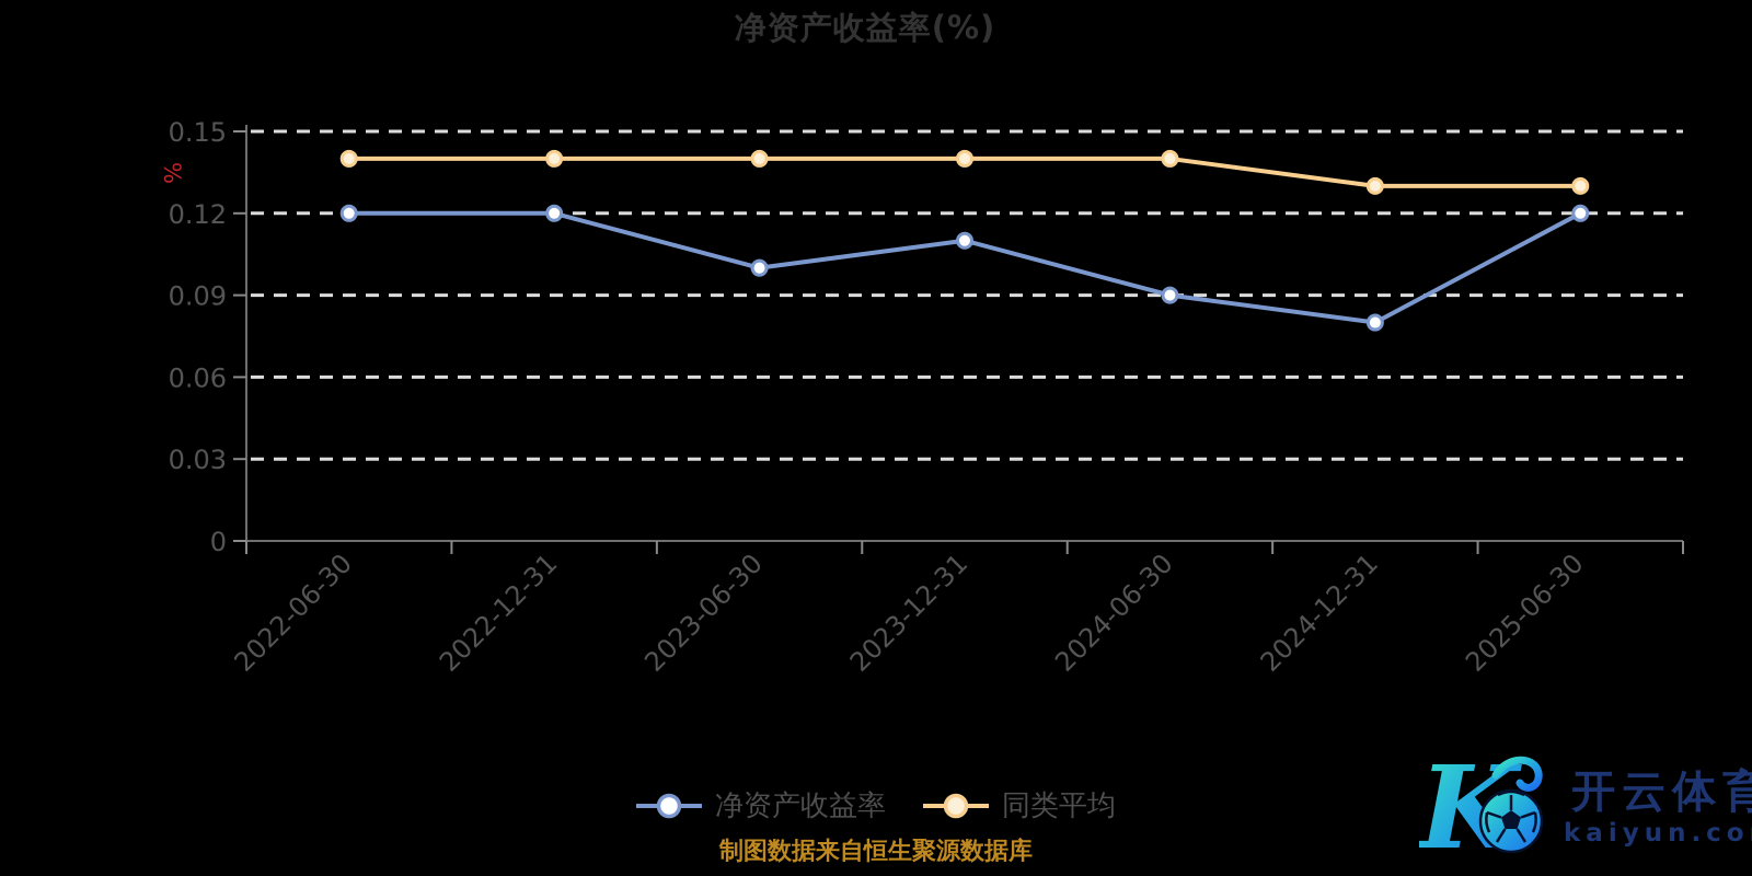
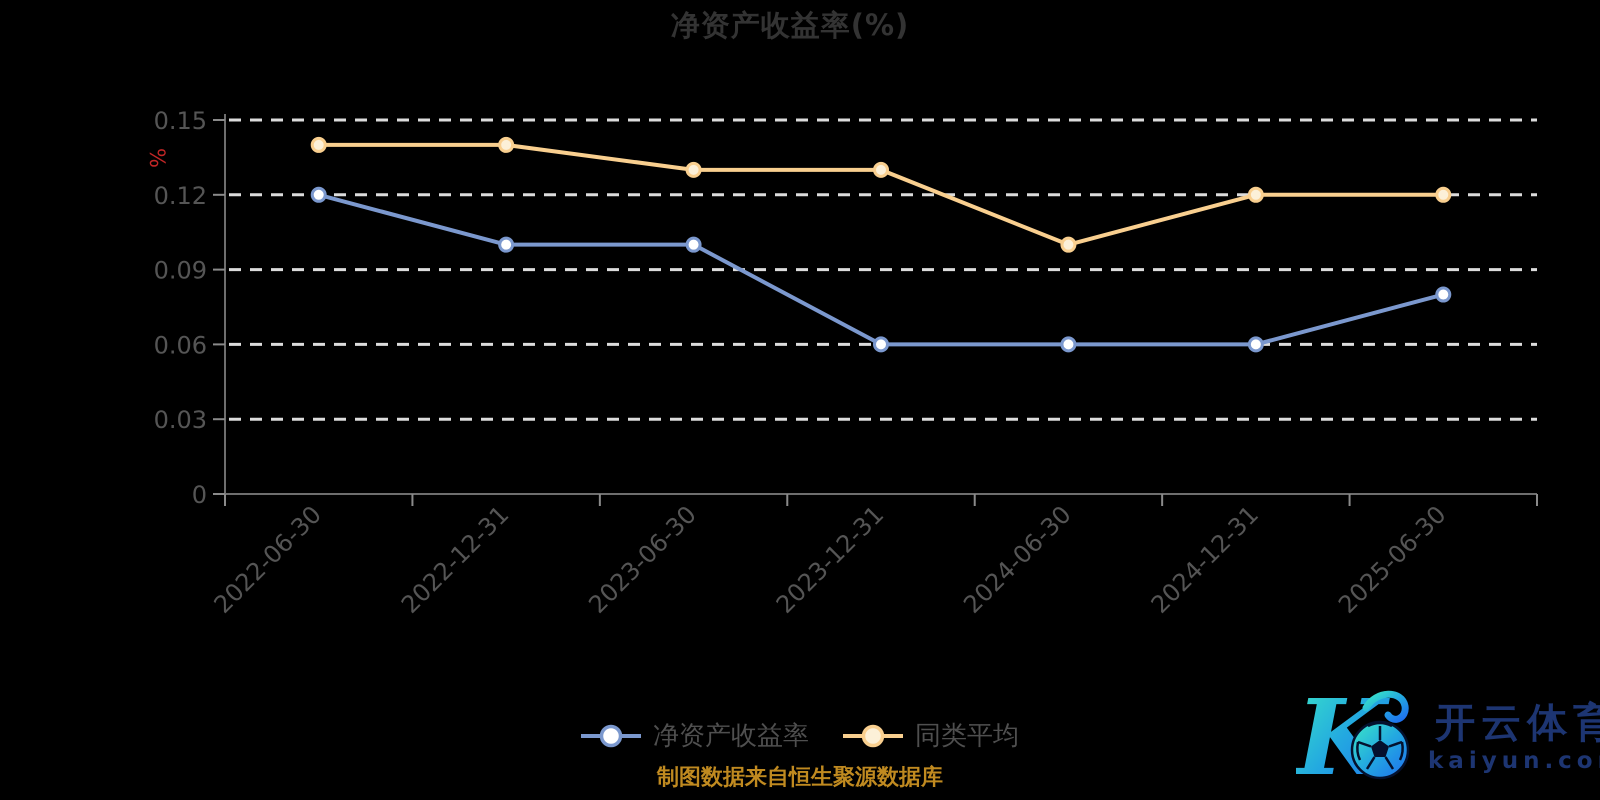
净资产收益率/2022-12-31: 0.12 -> 0.10
同类平均/2023-06-30: 0.14 -> 0.13
净资产收益率/2023-12-31: 0.11 -> 0.06
同类平均/2023-12-31: 0.14 -> 0.13
净资产收益率/2024-06-30: 0.09 -> 0.06
同类平均/2024-06-30: 0.14 -> 0.10
净资产收益率/2024-12-31: 0.08 -> 0.06
同类平均/2024-12-31: 0.13 -> 0.12
净资产收益率/2025-06-30: 0.12 -> 0.08
同类平均/2025-06-30: 0.13 -> 0.12
